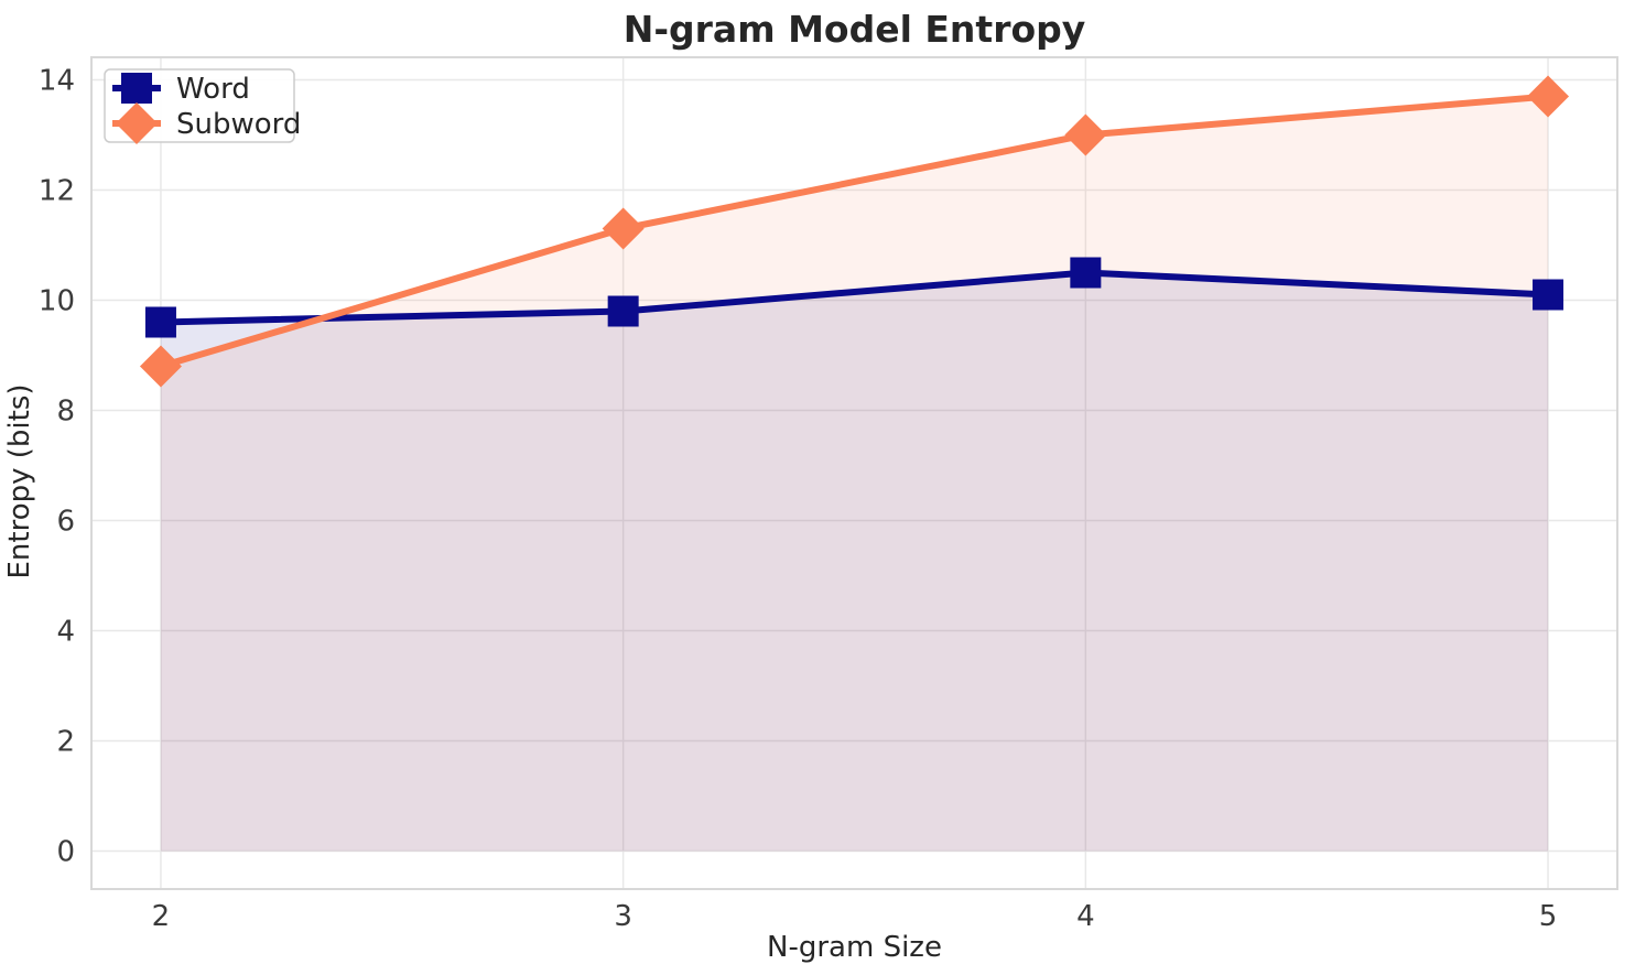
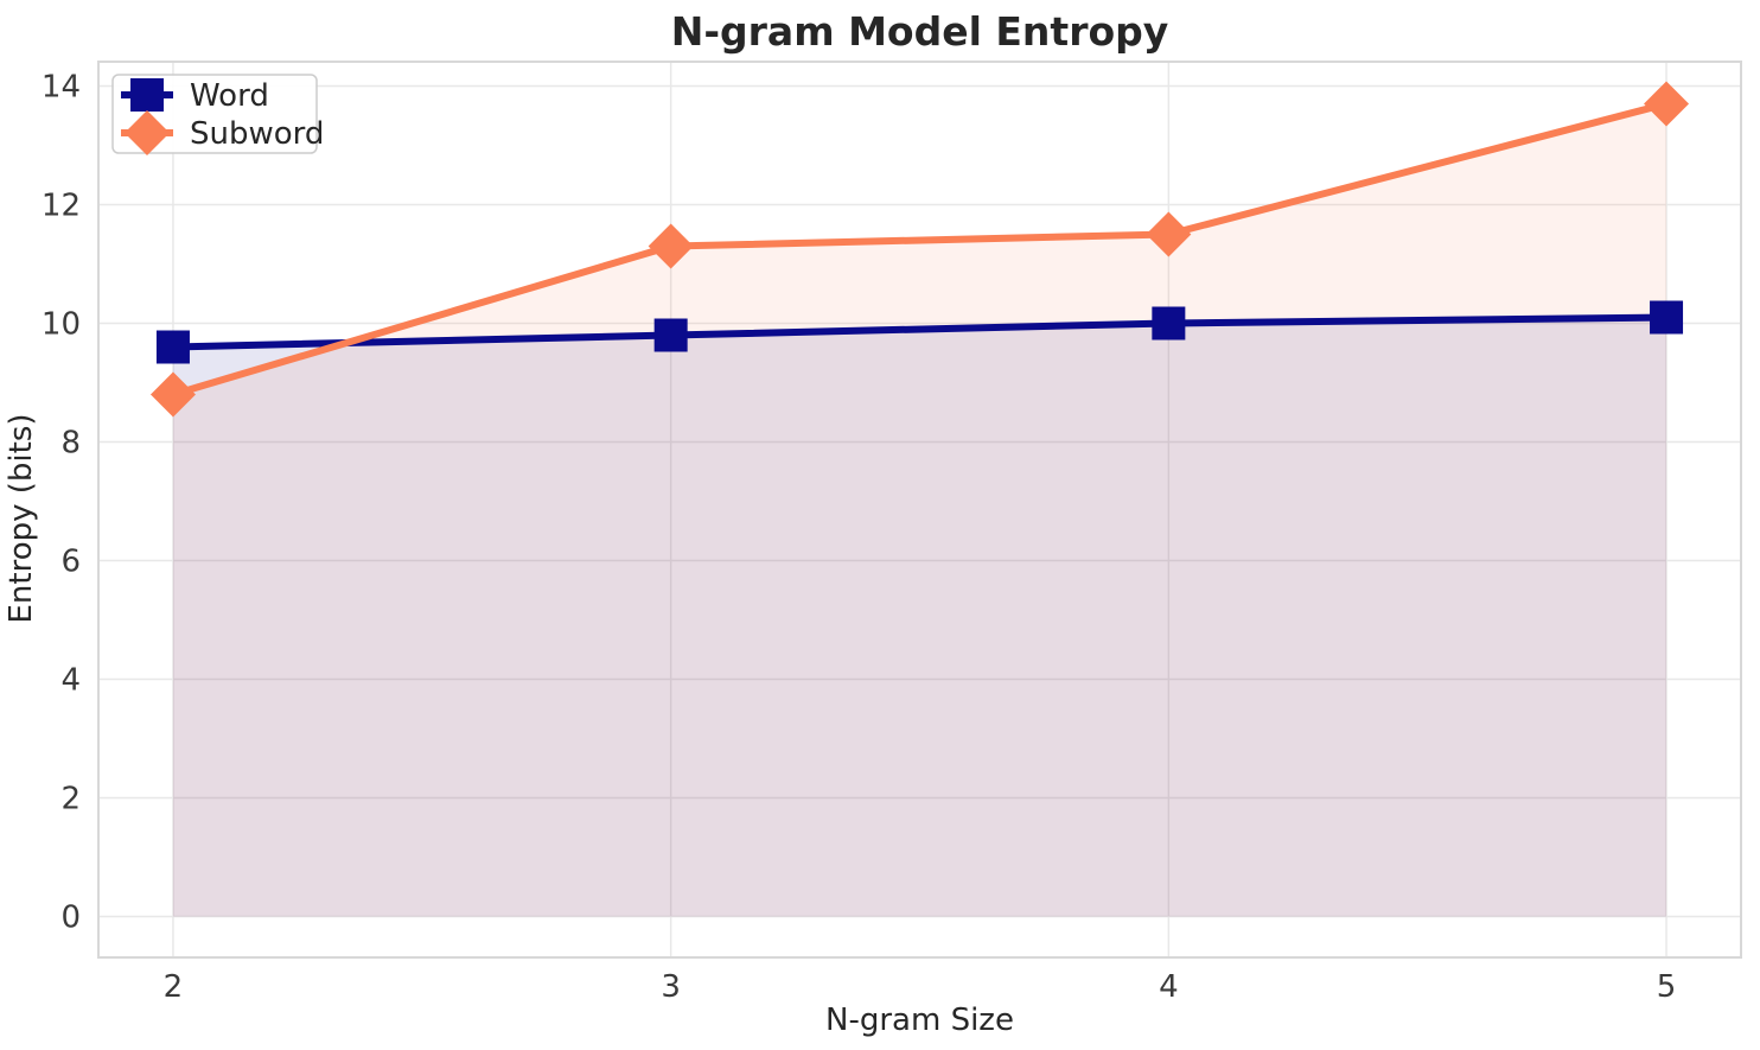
Word/4: 10.5 -> 10.0
Subword/4: 13.0 -> 11.5
